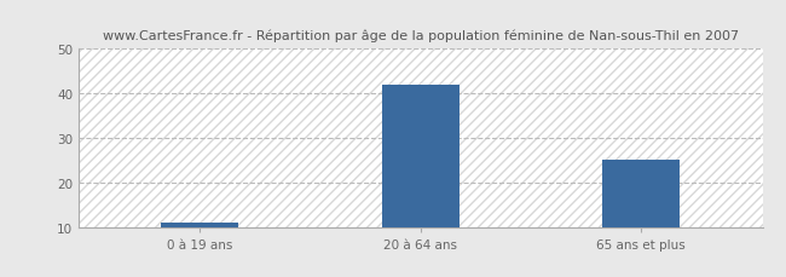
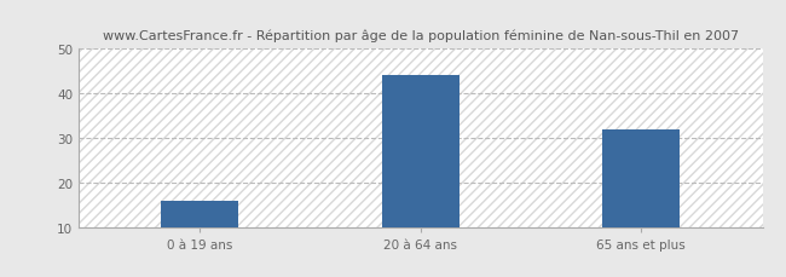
0 à 19 ans: 11 -> 16
20 à 64 ans: 42 -> 44
65 ans et plus: 25 -> 32
